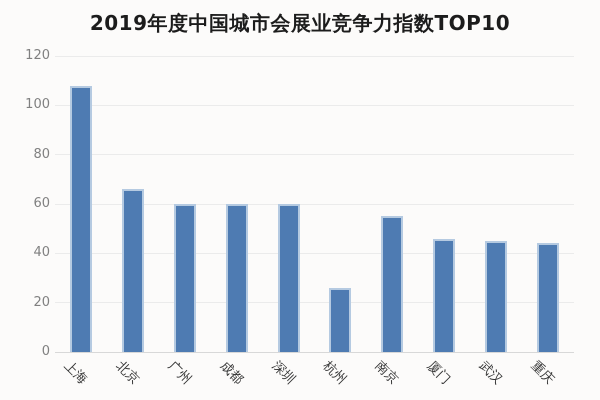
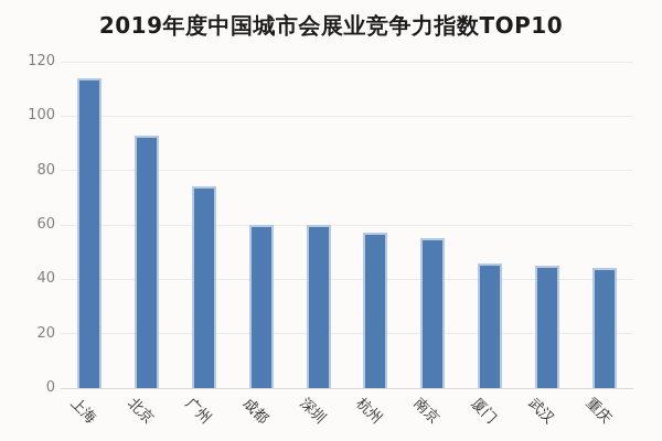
上海: 108 -> 114
北京: 66 -> 93
广州: 60 -> 74
杭州: 26 -> 57
